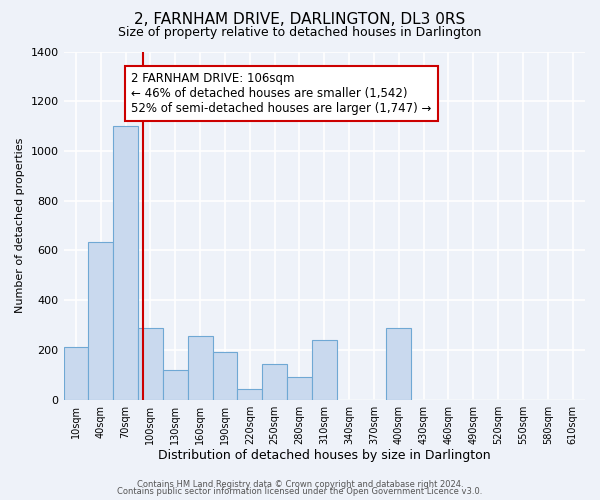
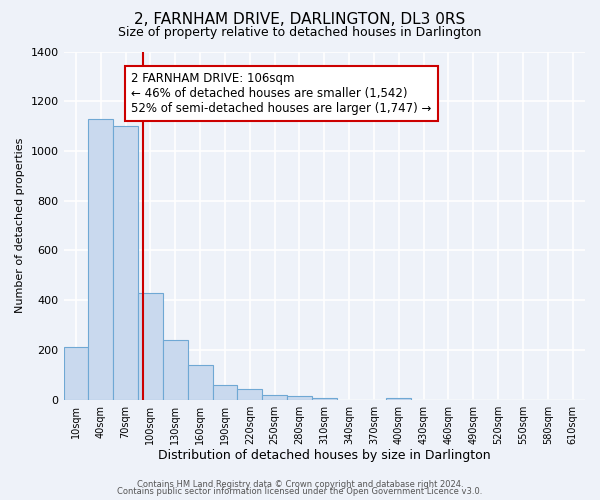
40sqm: 635 -> 1130
100sqm: 290 -> 430
130sqm: 120 -> 240
160sqm: 255 -> 140
190sqm: 190 -> 60
250sqm: 145 -> 20
280sqm: 90 -> 15
310sqm: 240 -> 5
400sqm: 290 -> 5
